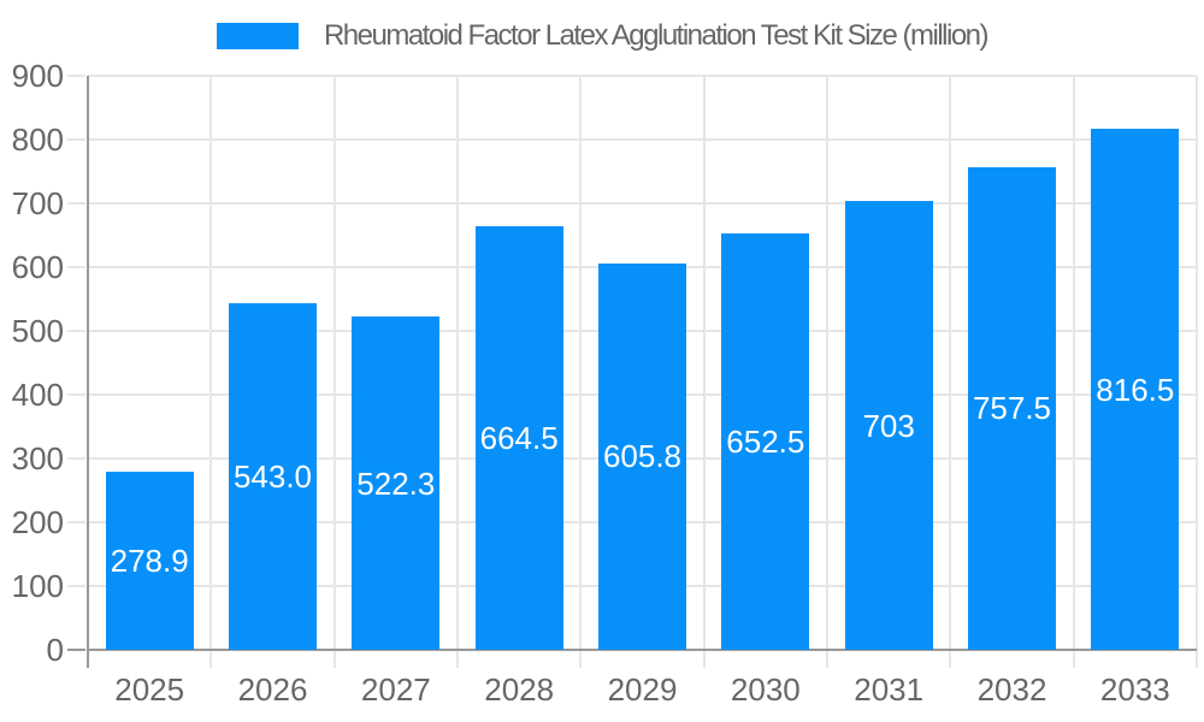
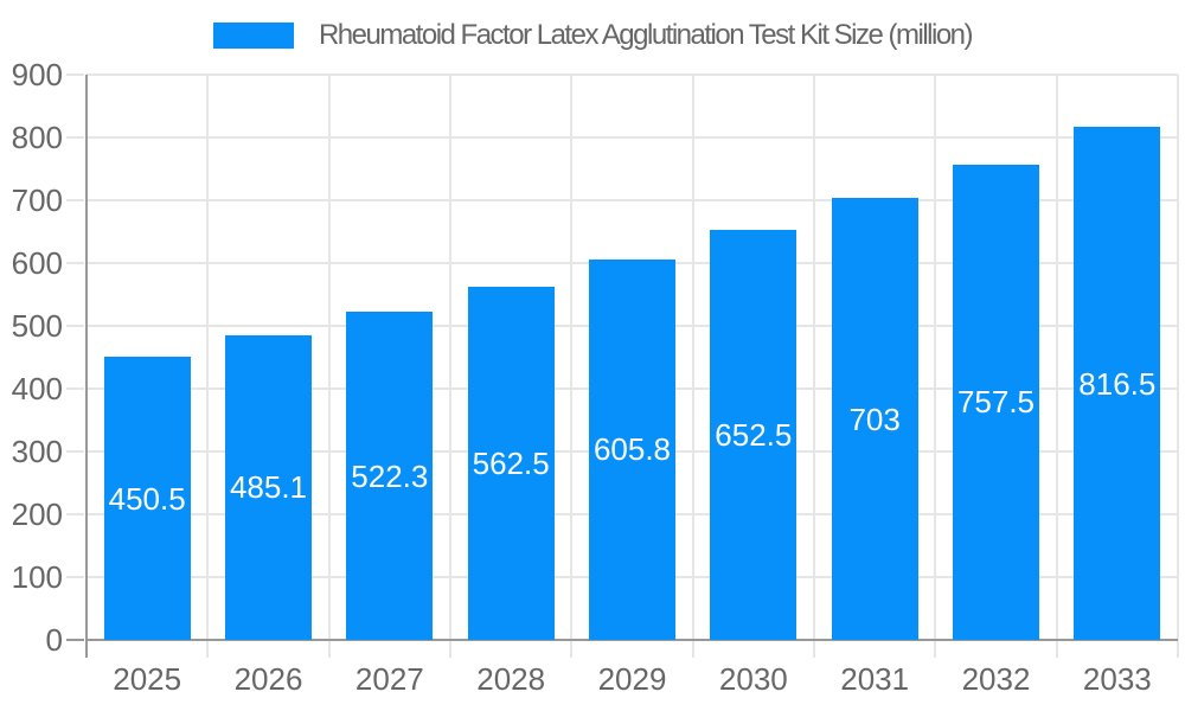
2025: 278.9 -> 450.5
2026: 543.0 -> 485.1
2028: 664.5 -> 562.5
